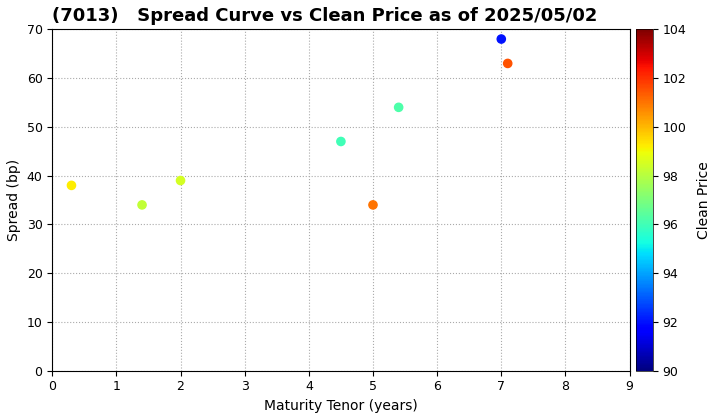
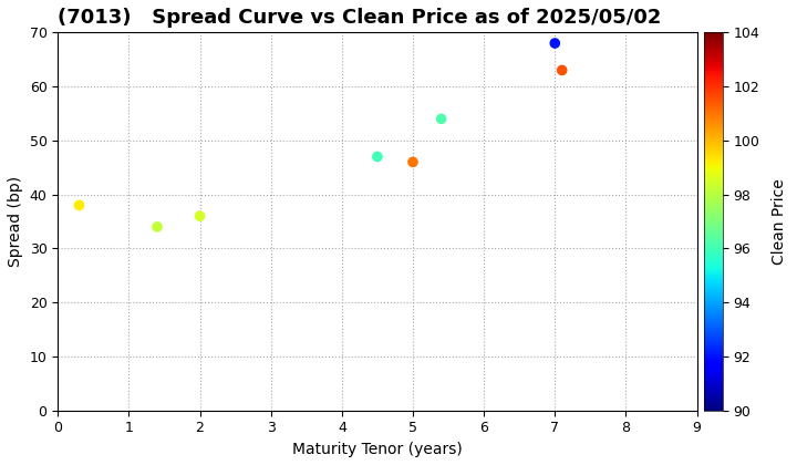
2: 39 -> 36
5: 34 -> 46
